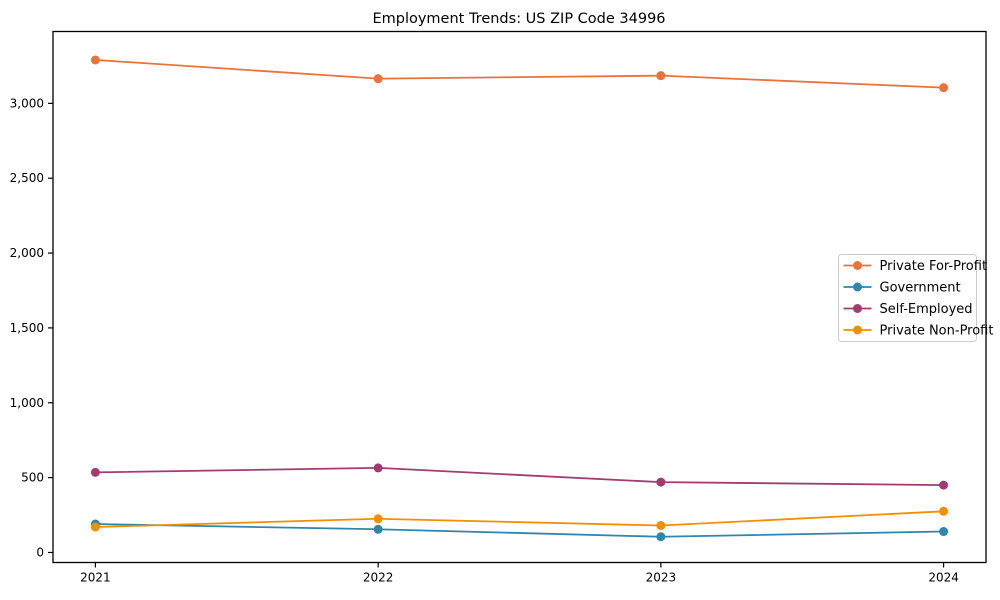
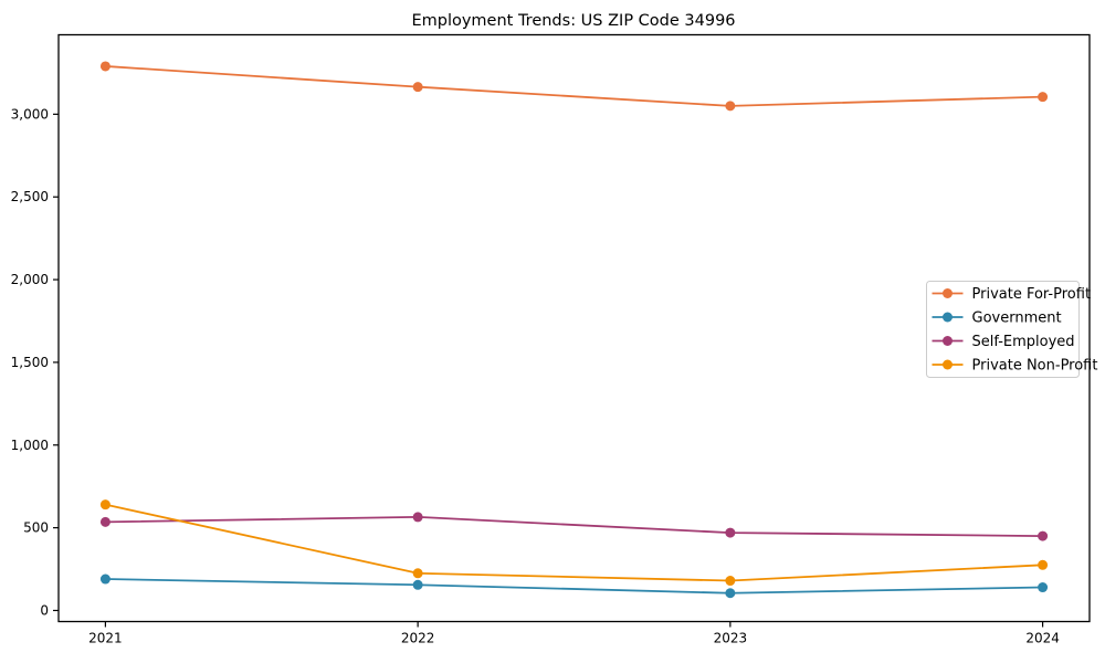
Private Non-Profit/2021: 170 -> 640
Private For-Profit/2023: 3180 -> 3050
